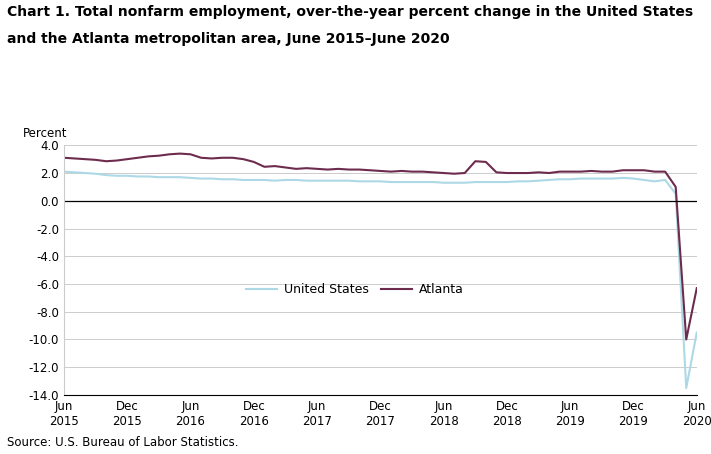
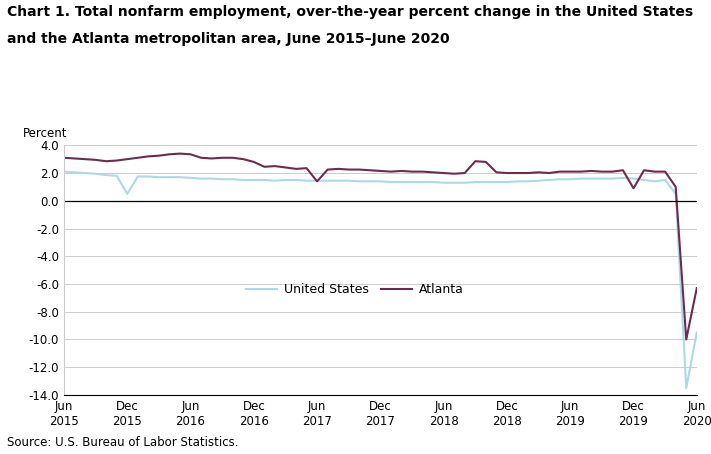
United States/Dec 2015: 1.8 -> 0.5
Atlanta/Jun 2017: 2.3 -> 1.4
Atlanta/Dec 2019: 2.2 -> 0.9
